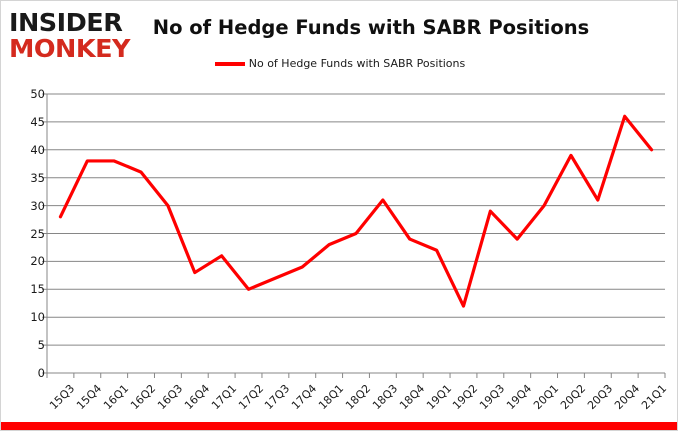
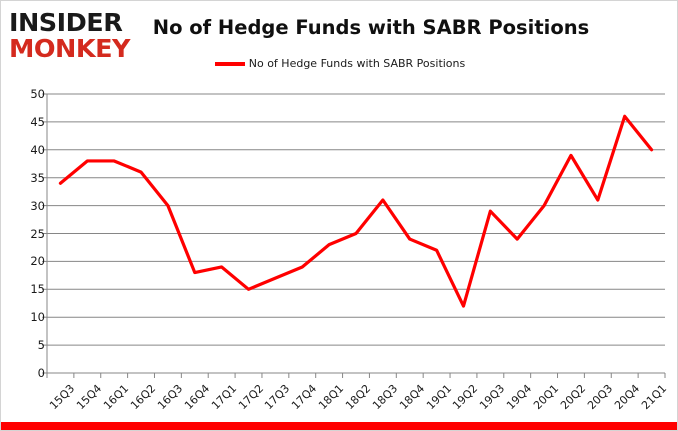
15Q3: 28 -> 34
17Q1: 21 -> 19
